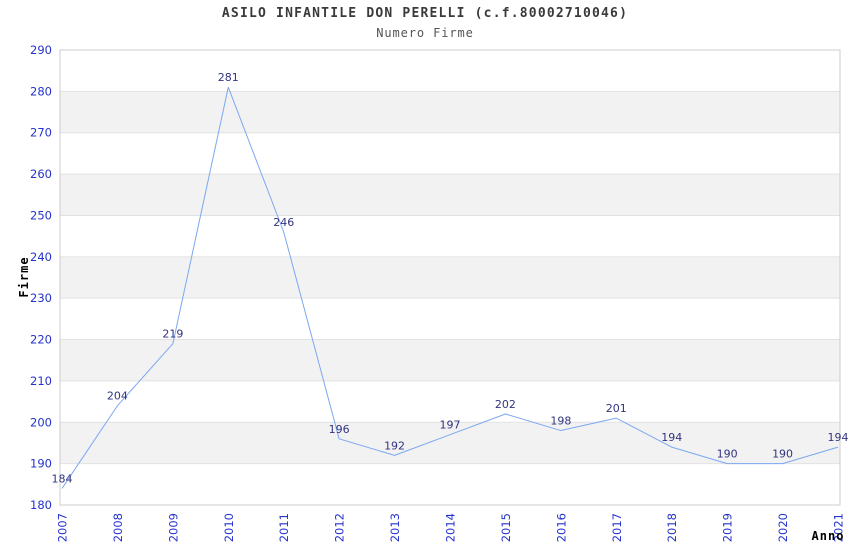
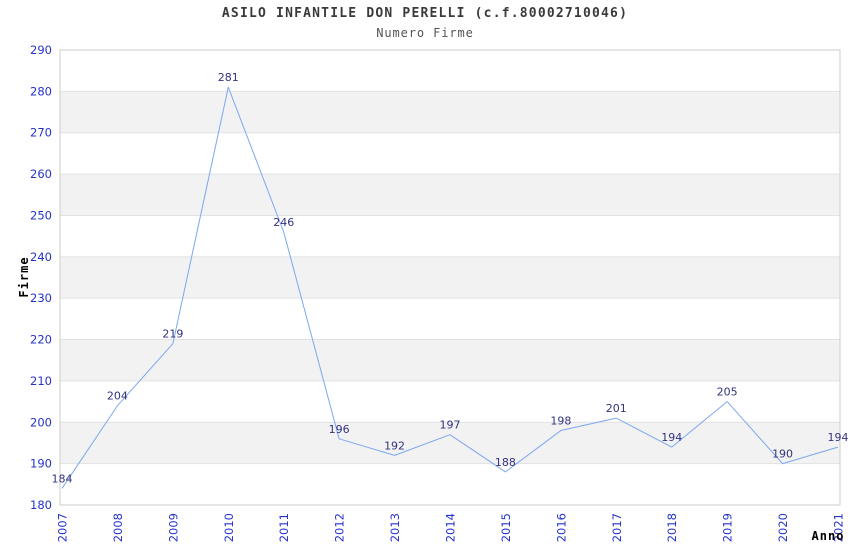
2015: 202 -> 188
2019: 190 -> 205
